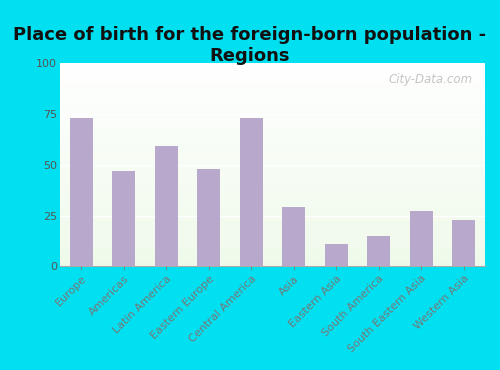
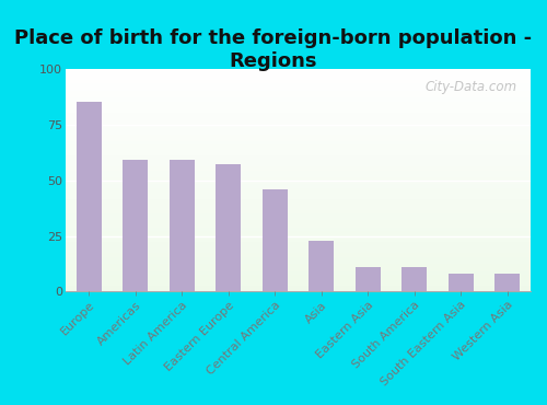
Europe: 73 -> 85
Americas: 47 -> 59
Eastern Europe: 48 -> 57
Central America: 73 -> 46
Asia: 29 -> 23
South America: 15 -> 11
South Eastern Asia: 27 -> 8
Western Asia: 23 -> 8
